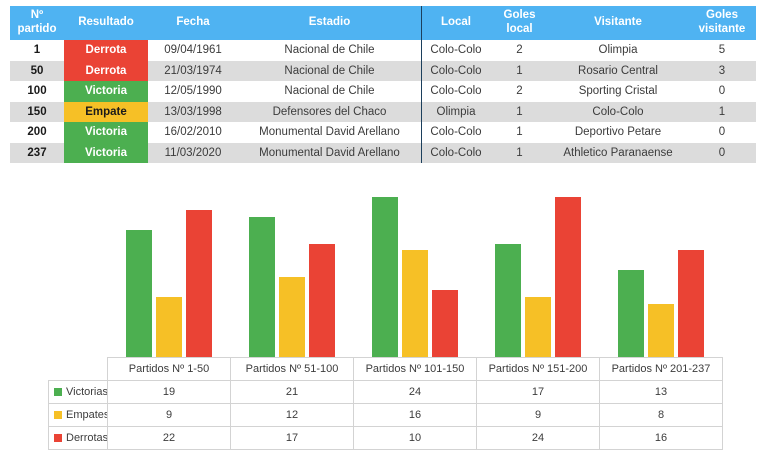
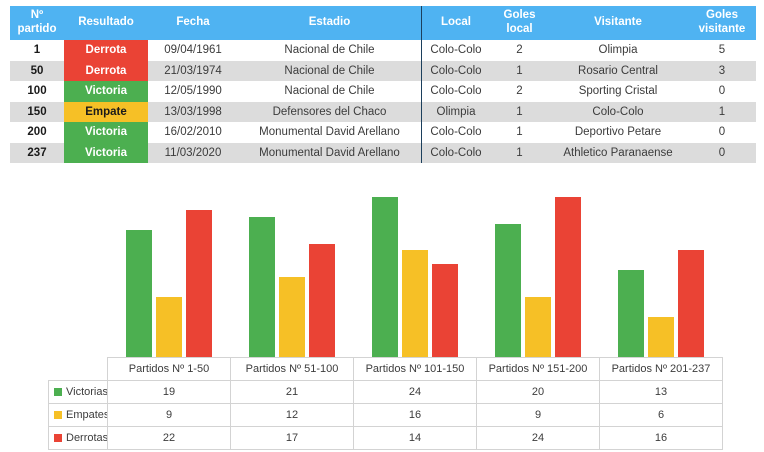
Derrotas/Partidos Nº 101-150: 10 -> 14
Victorias/Partidos Nº 151-200: 17 -> 20
Empates/Partidos Nº 201-237: 8 -> 6
